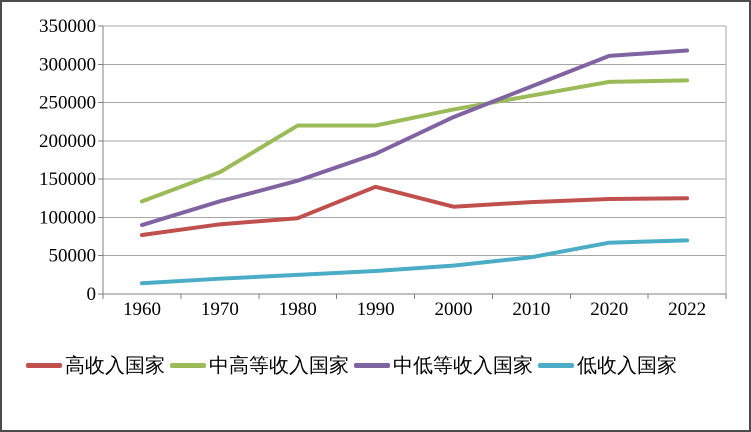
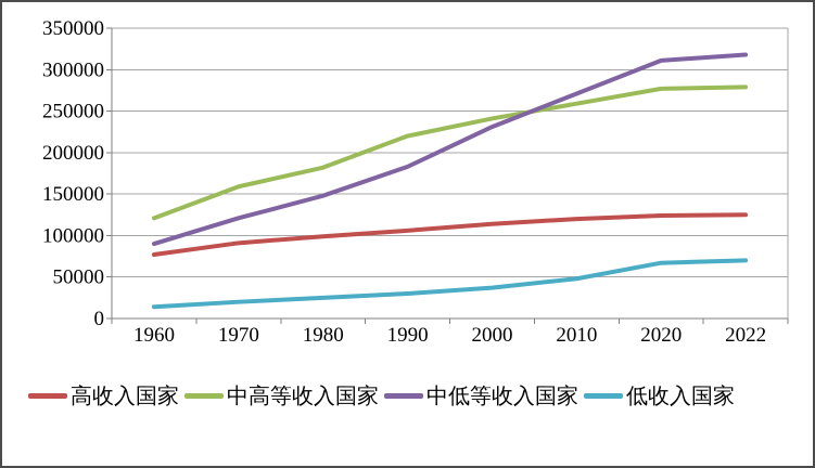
中高等收入国家/1980: 220000 -> 180000
高收入国家/1990: 140000 -> 110000
